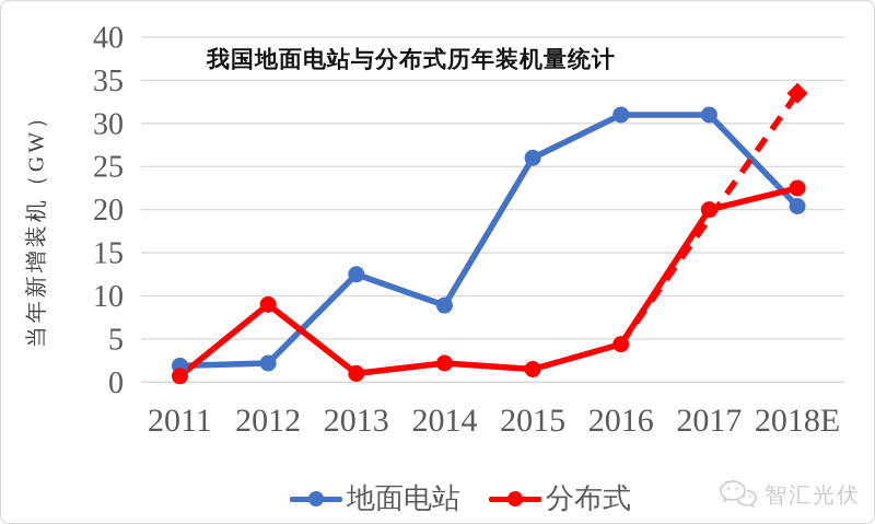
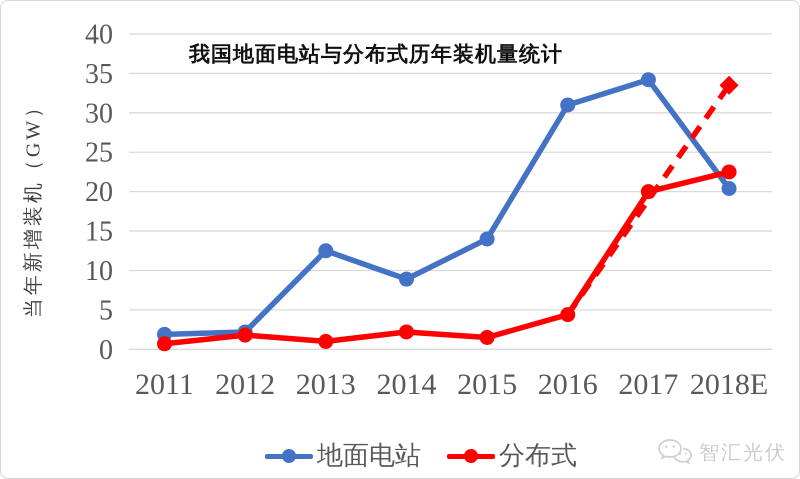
分布式/2012: 9 -> 2
地面电站/2015: 26 -> 14
地面电站/2017: 31 -> 34
